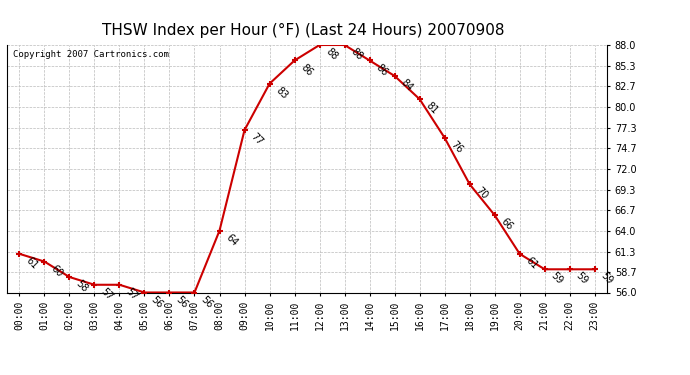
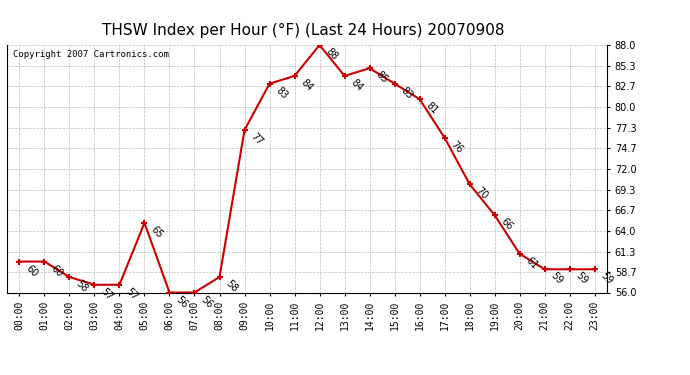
00:00: 61 -> 60
05:00: 56 -> 65
08:00: 64 -> 58
11:00: 86 -> 84
13:00: 88 -> 84
14:00: 86 -> 85
15:00: 84 -> 83
